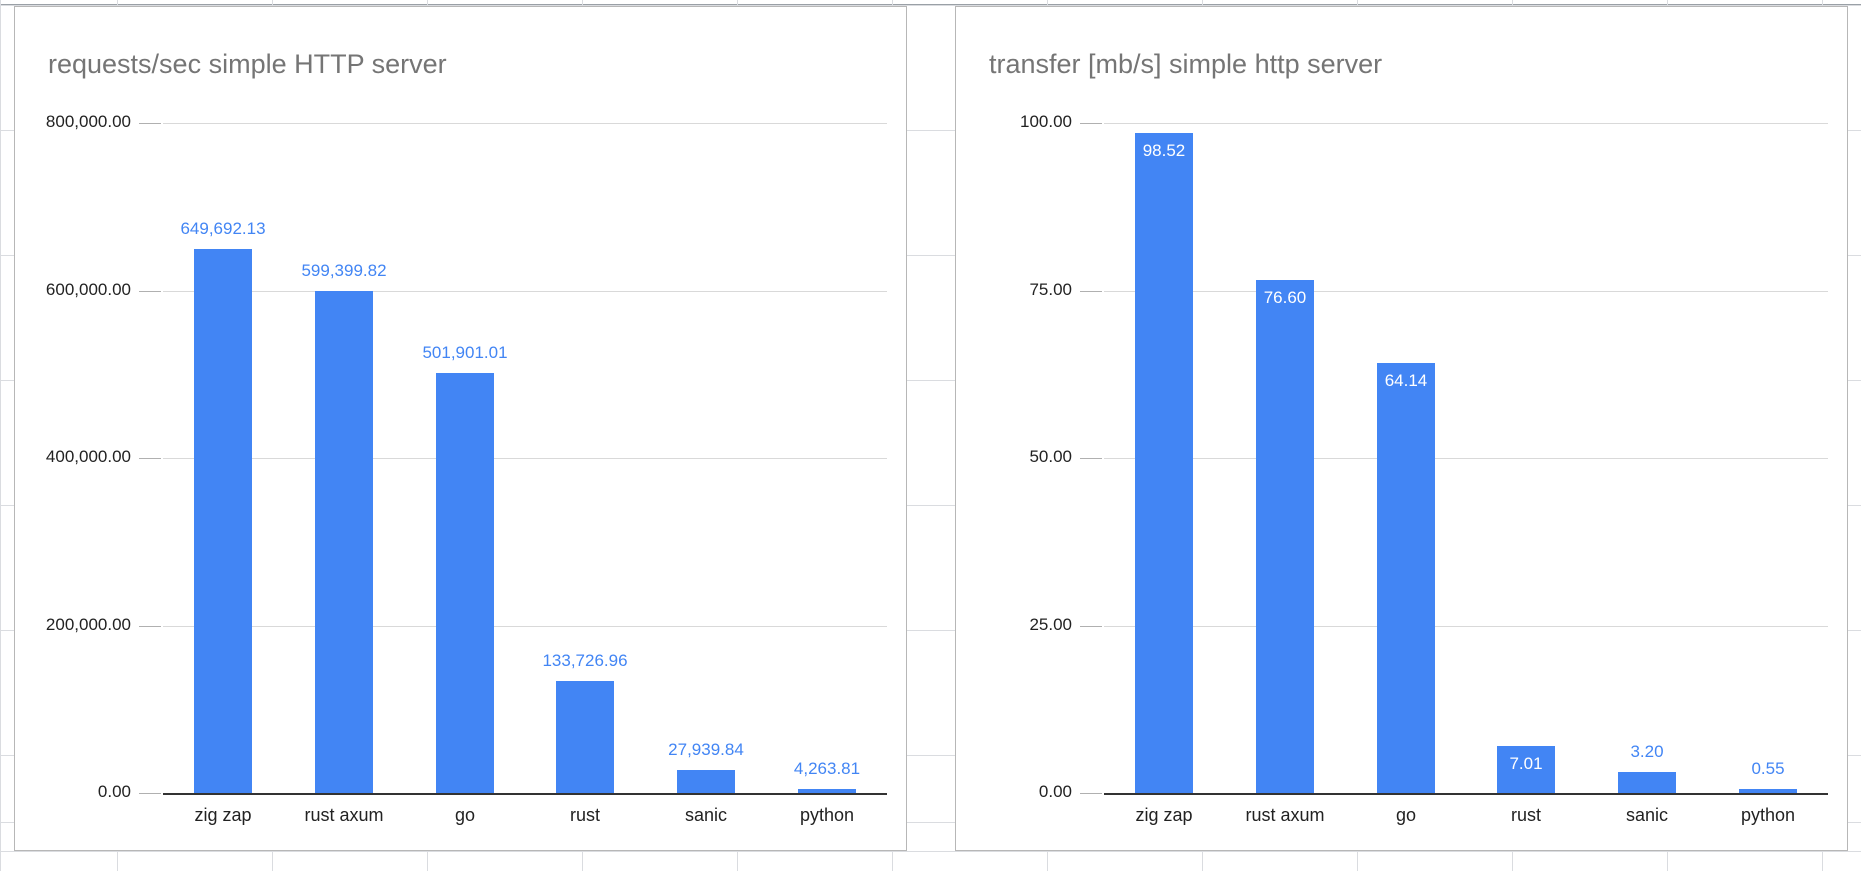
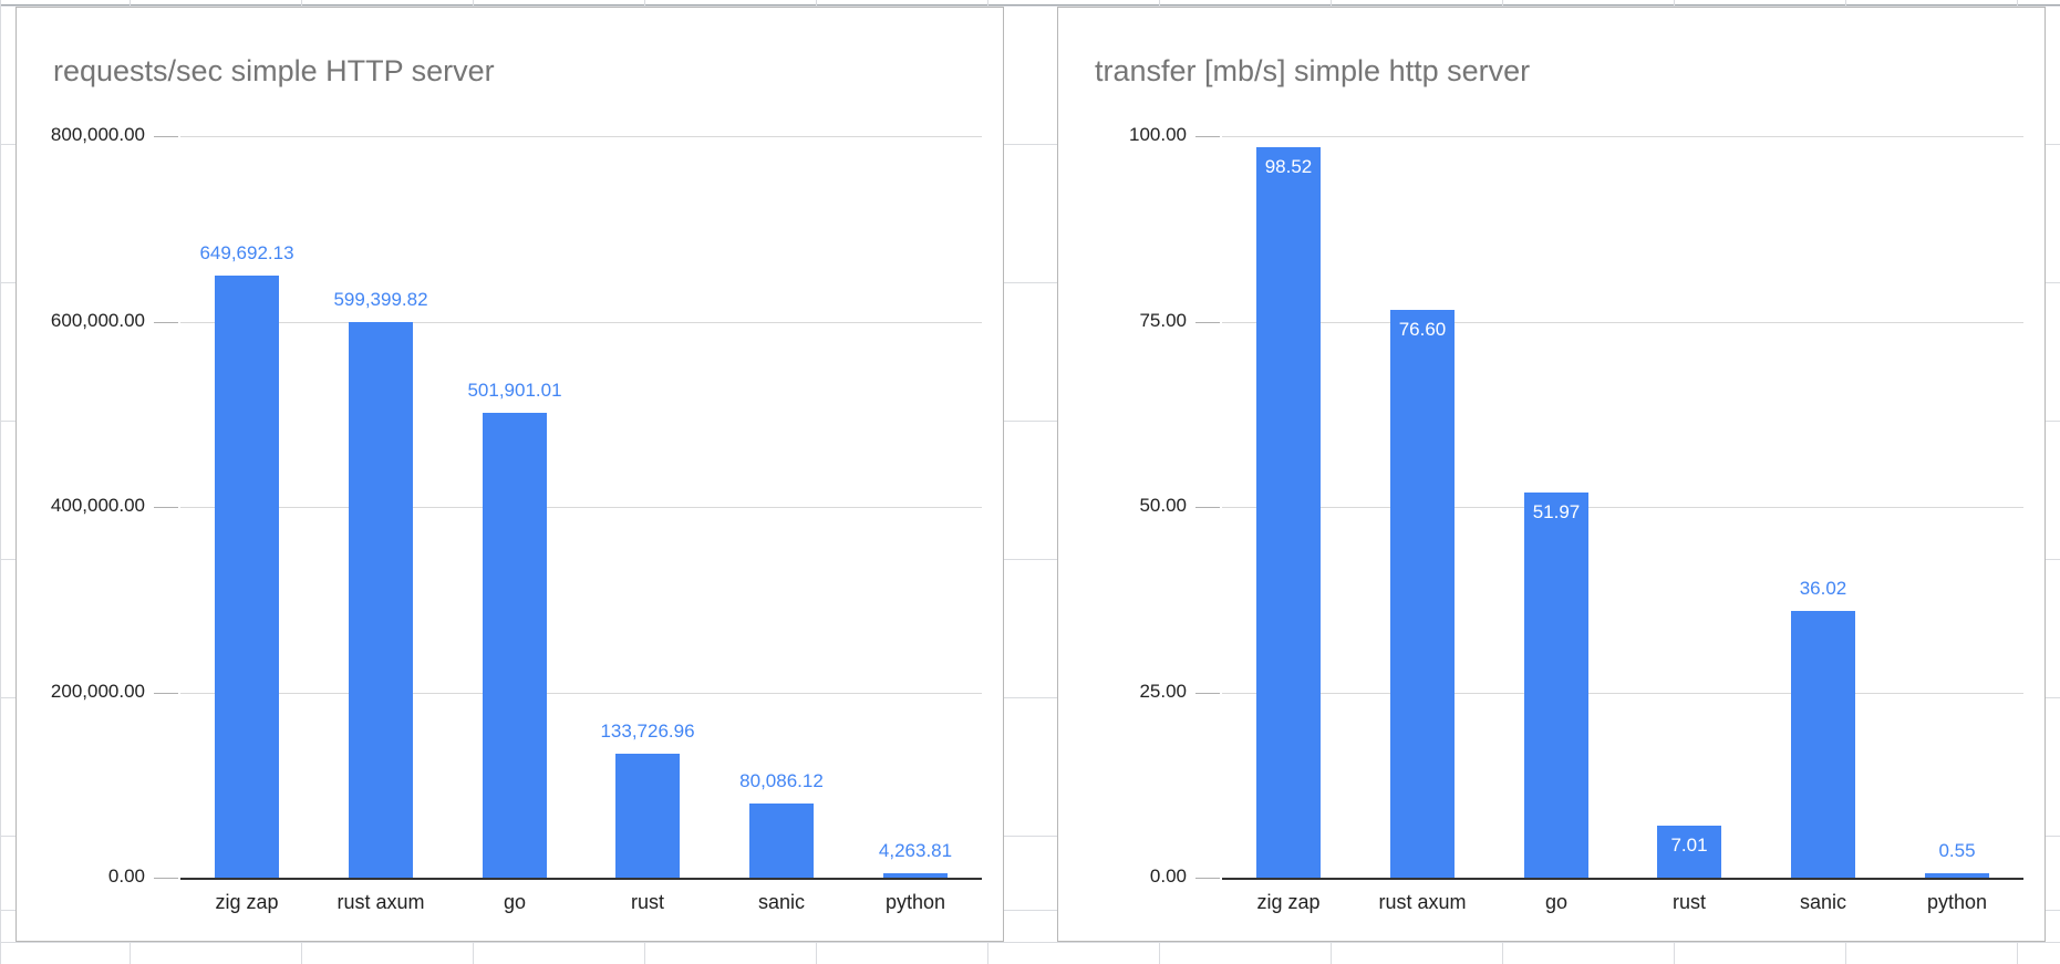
requests/sec simple HTTP server/sanic: 27,939.84 -> 80,086.12
transfer [mb/s] simple http server/go: 64.14 -> 51.97
transfer [mb/s] simple http server/sanic: 3.20 -> 36.02
